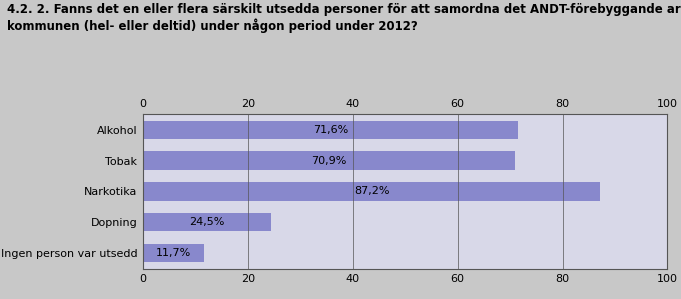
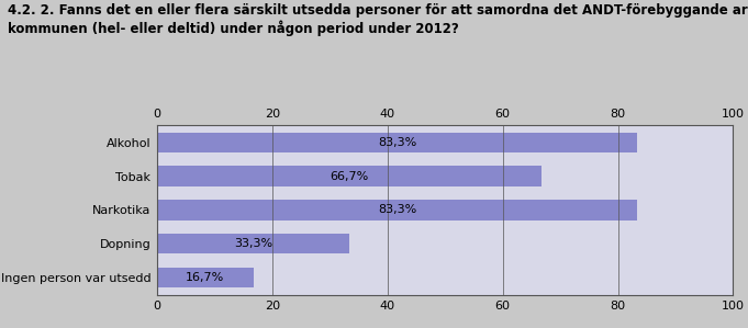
Alkohol: 71,6% -> 83,3%
Tobak: 70,9% -> 66,7%
Narkotika: 87,2% -> 83,3%
Dopning: 24,5% -> 33,3%
Ingen person var utsedd: 11,7% -> 16,7%
